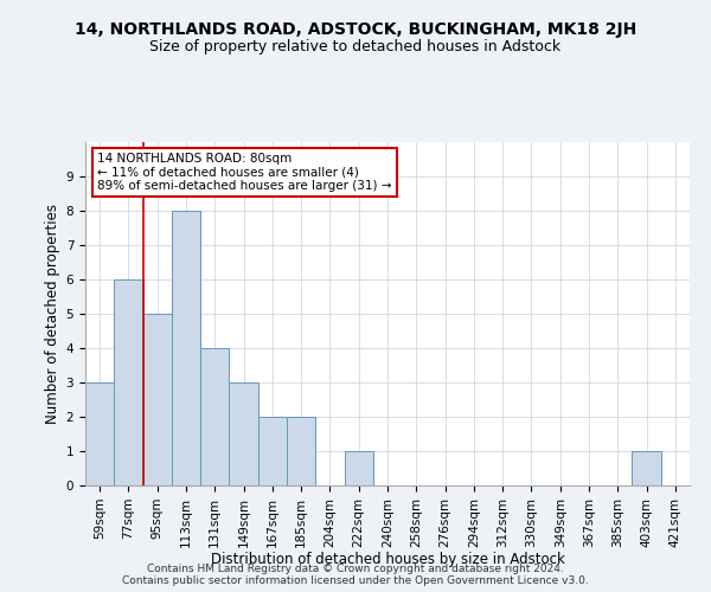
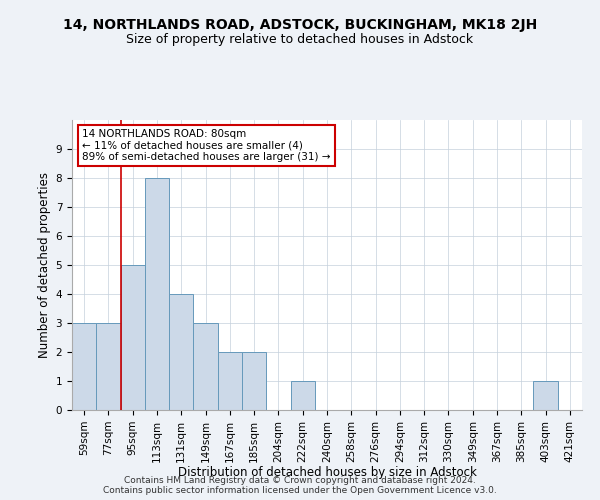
77sqm: 6 -> 3
